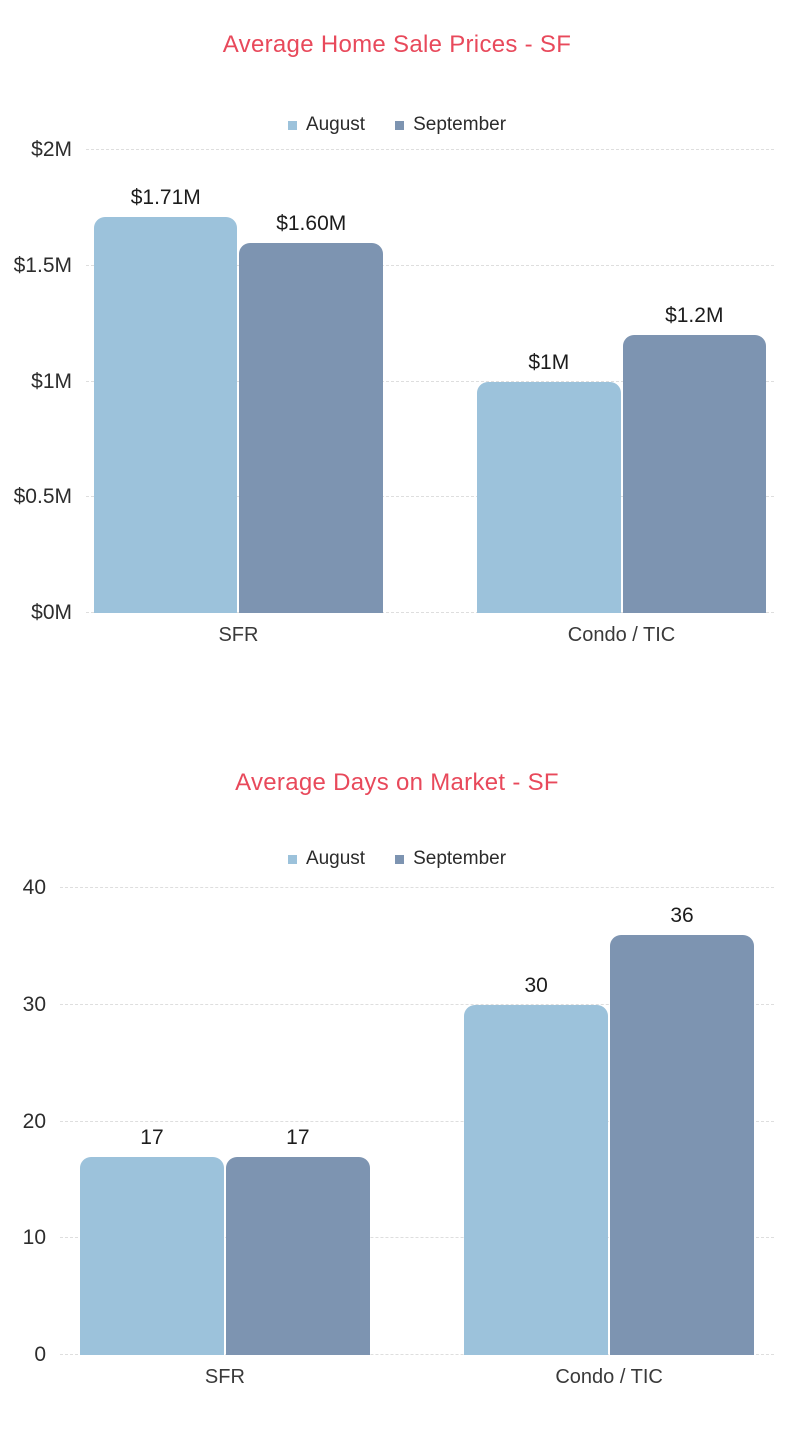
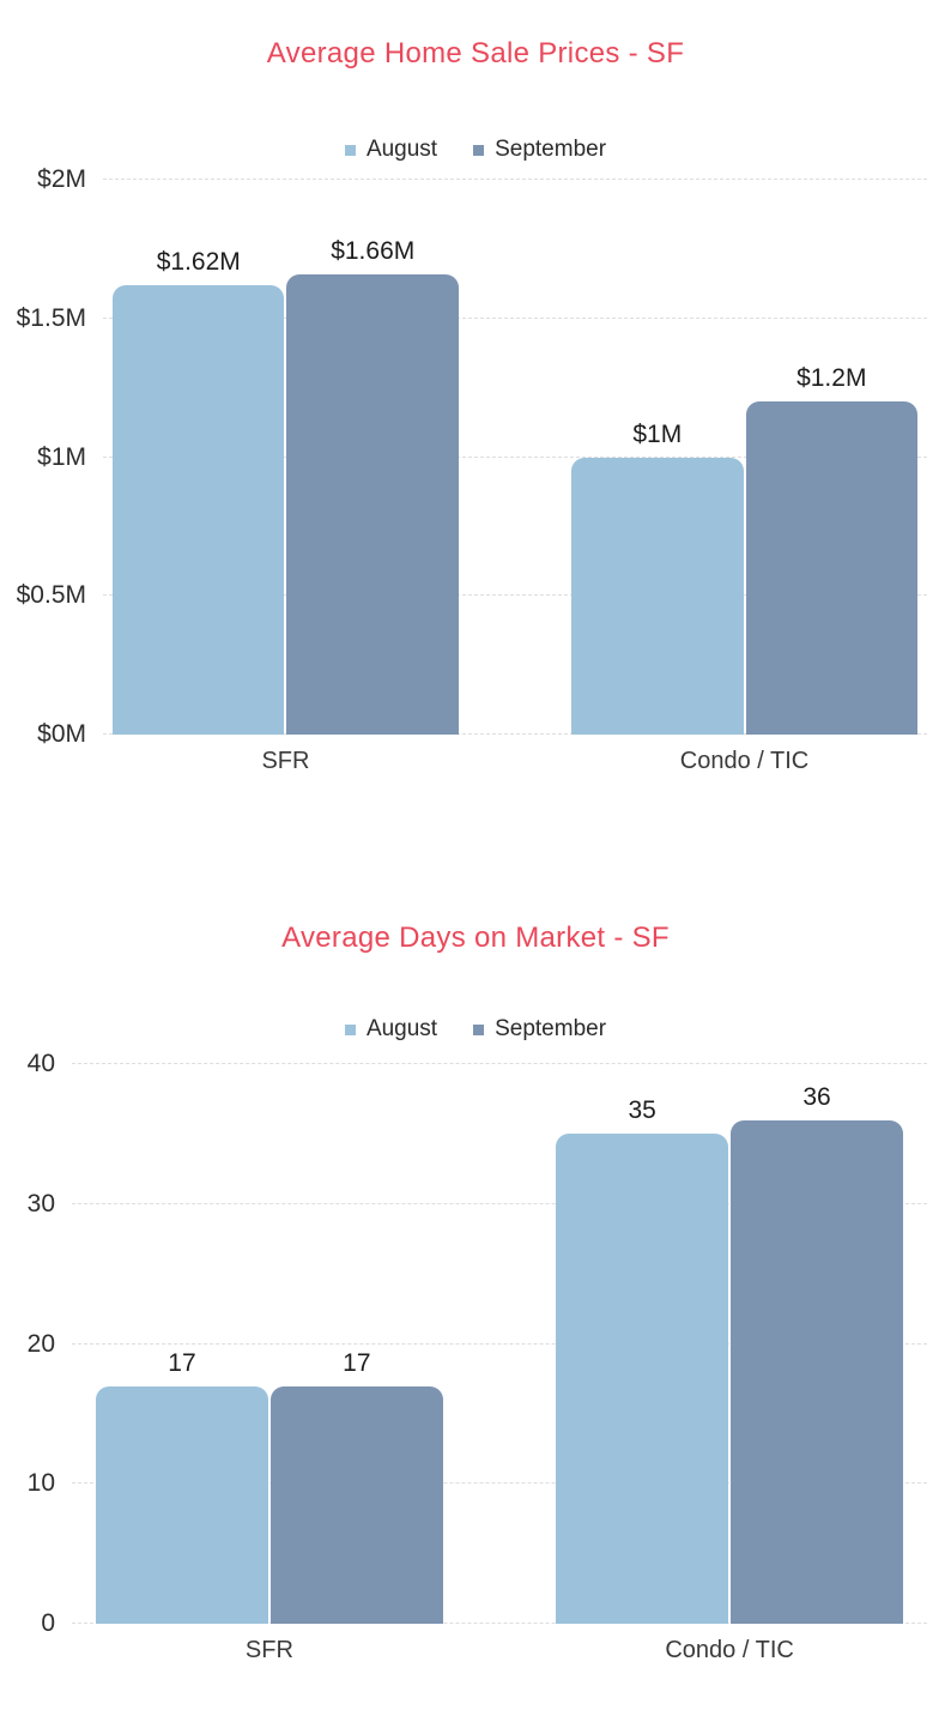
Average Home Sale Prices - SF/August/SFR: $1.71M -> $1.62M
Average Home Sale Prices - SF/September/SFR: $1.60M -> $1.66M
Average Days on Market - SF/August/Condo / TIC: 30 -> 35
